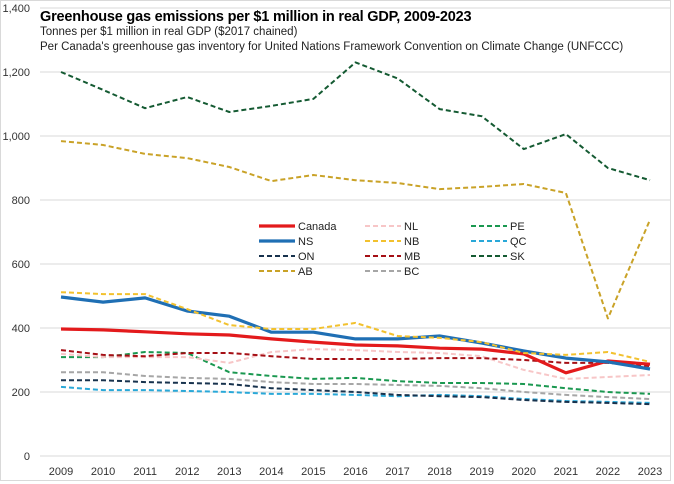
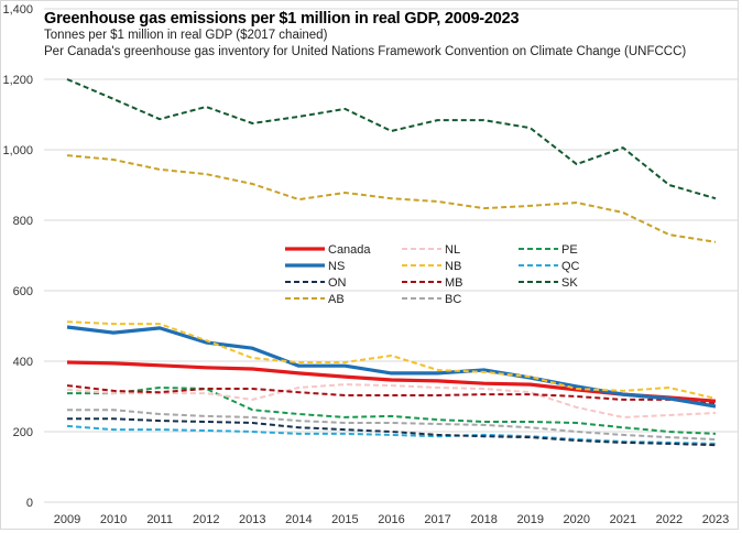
SK/2016: 1230 -> 1050
SK/2017: 1180 -> 1080
Canada/2021: 260 -> 310
AB/2022: 430 -> 760
